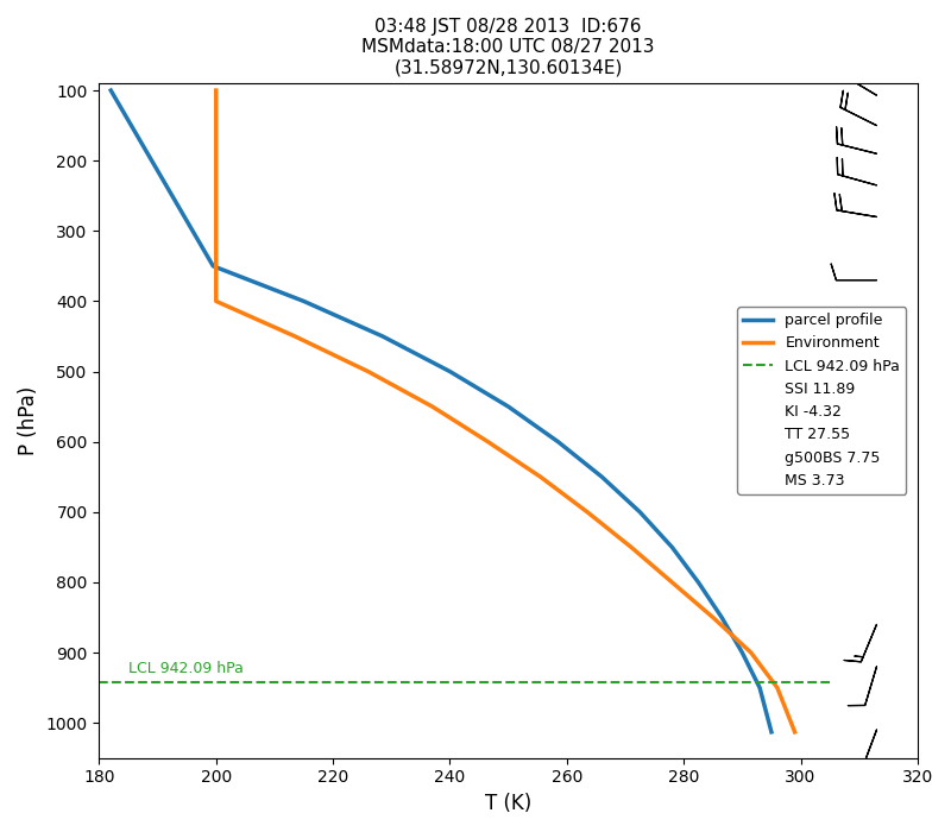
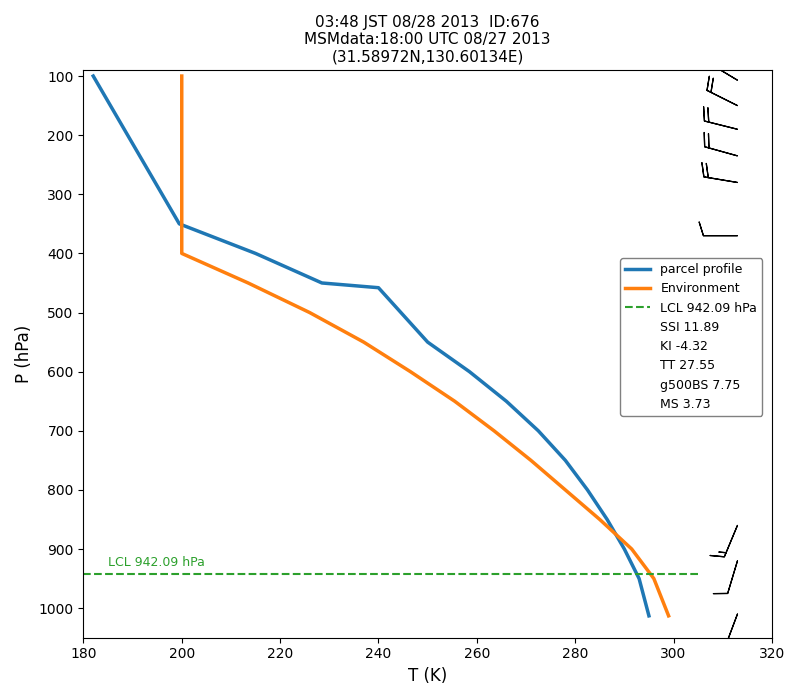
parcel profile/240: 500 -> 458
